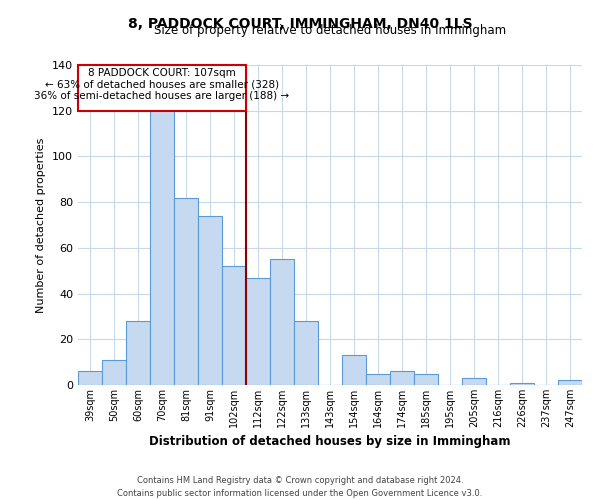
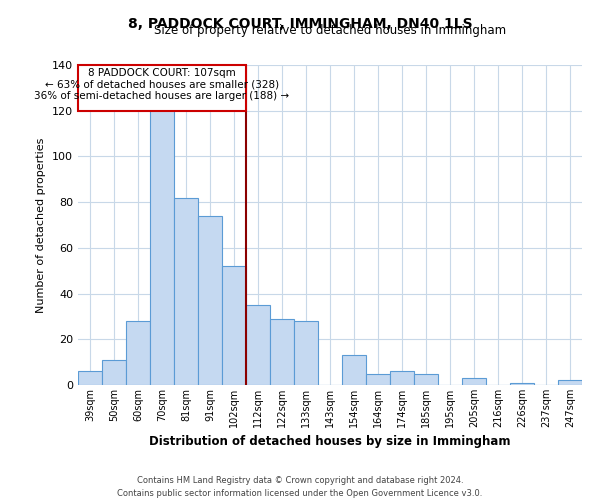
112sqm: 47 -> 35
122sqm: 55 -> 29
